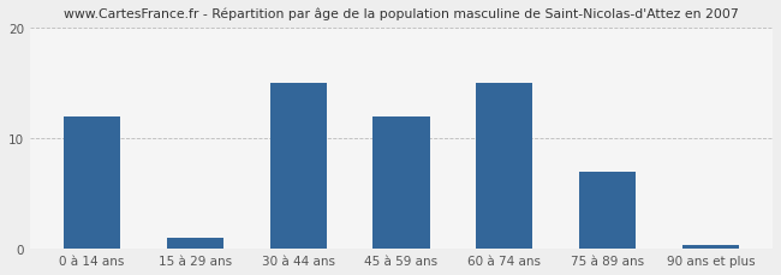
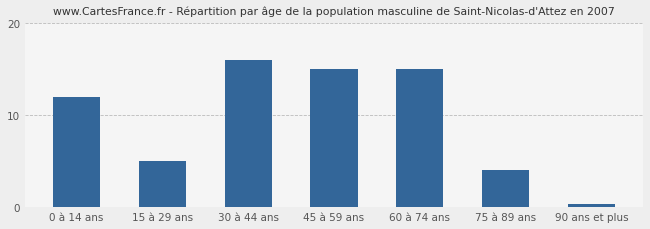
15 à 29 ans: 1.0 -> 5.0
30 à 44 ans: 15.0 -> 16.0
45 à 59 ans: 12.0 -> 15.0
75 à 89 ans: 7.0 -> 4.0
